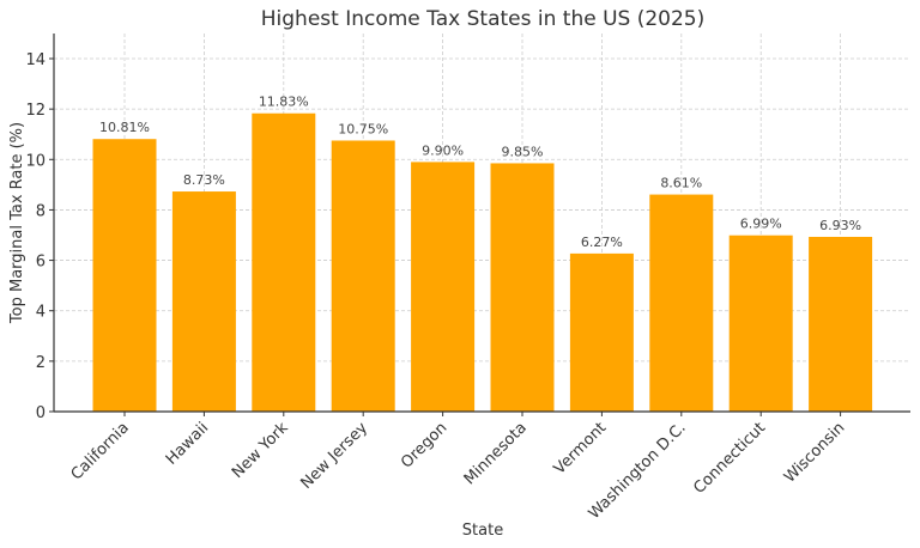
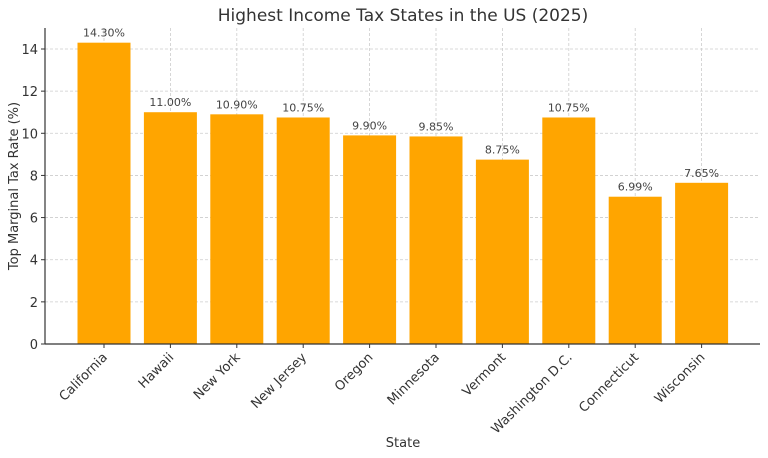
California: 10.81% -> 14.30%
Hawaii: 8.73% -> 11.00%
New York: 11.83% -> 10.90%
Vermont: 6.27% -> 8.75%
Washington D.C.: 8.61% -> 10.75%
Wisconsin: 6.93% -> 7.65%
